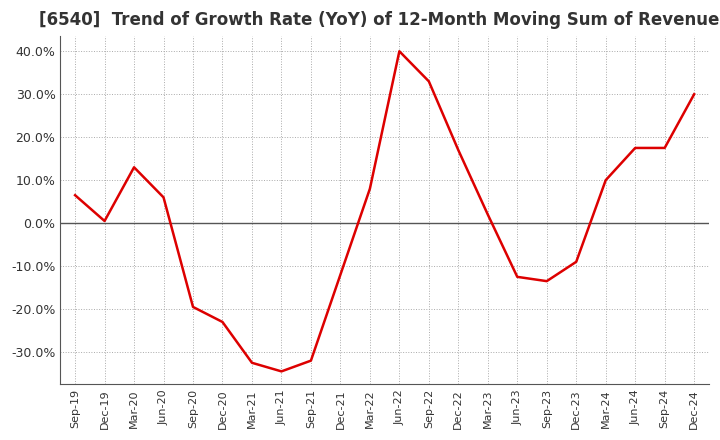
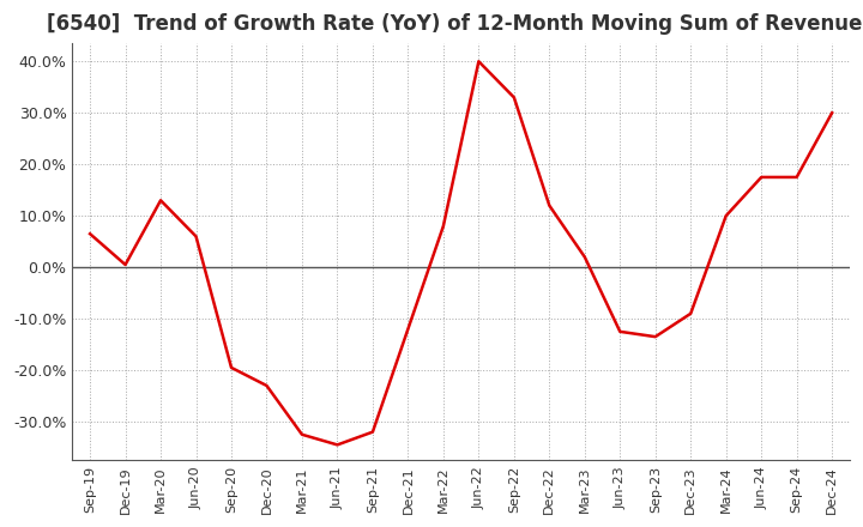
Dec-22: 17.0% -> 12.0%
